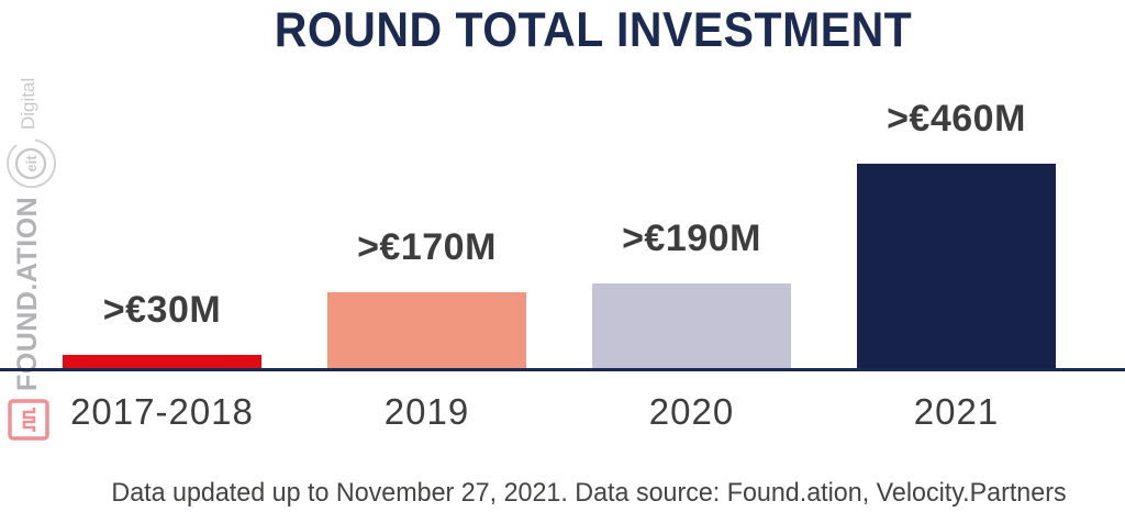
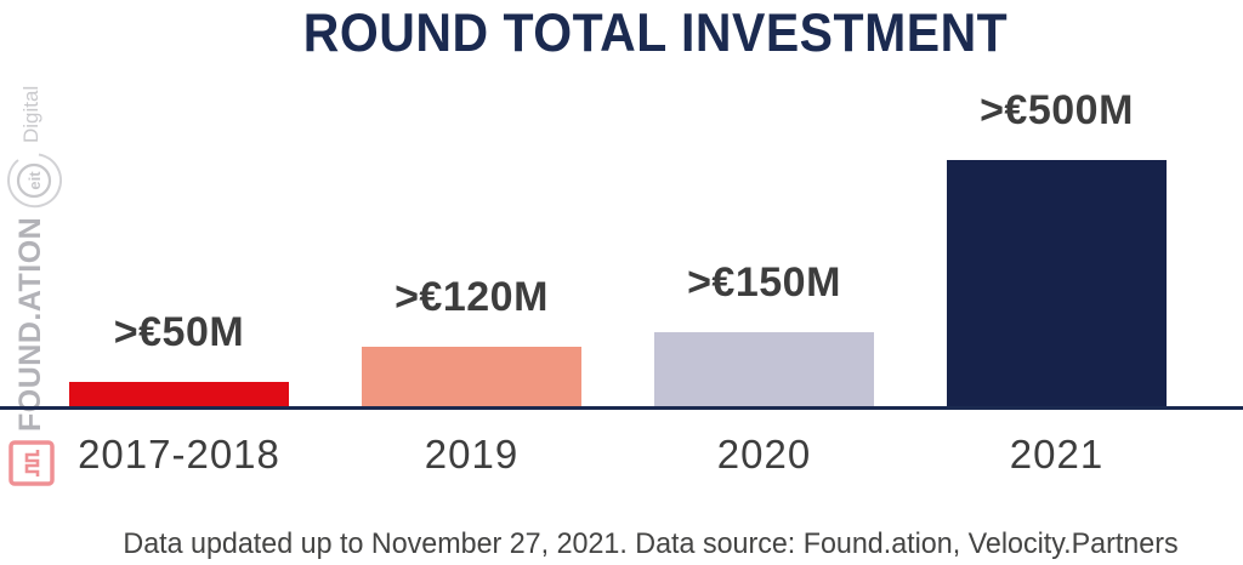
2017-2018: 30 -> 50
2019: 170 -> 120
2020: 190 -> 150
2021: 460 -> 500
